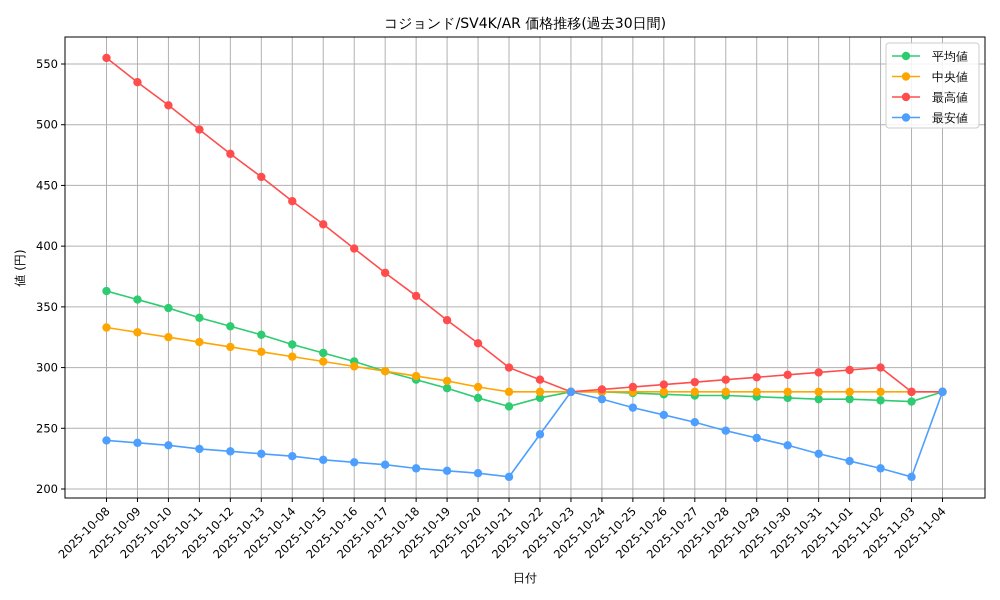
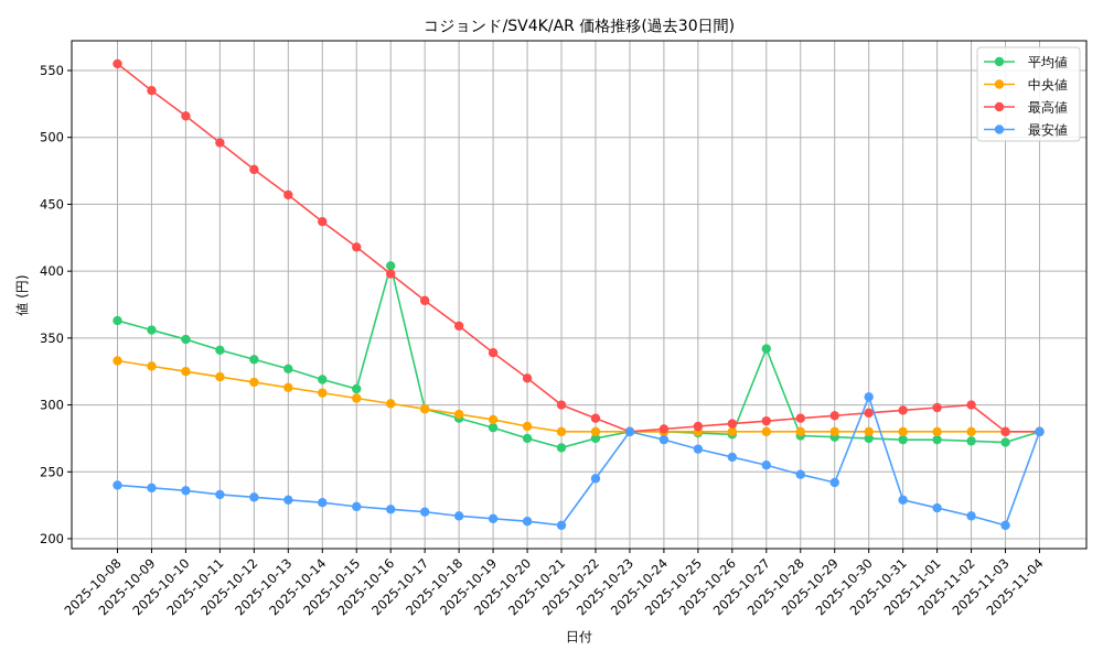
平均値/2025-10-16: 305 -> 404
平均値/2025-10-27: 277 -> 342
最安値/2025-10-30: 236 -> 306
